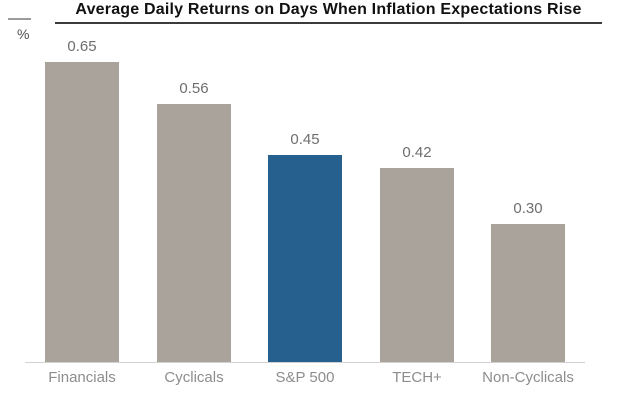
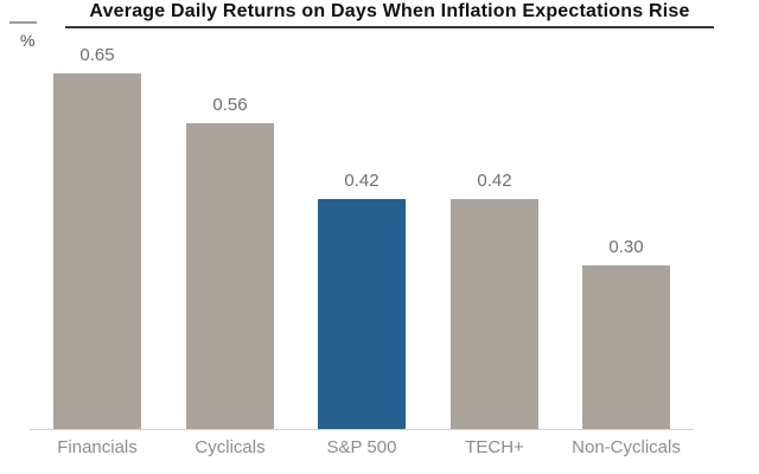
S&P 500: 0.45 -> 0.42
